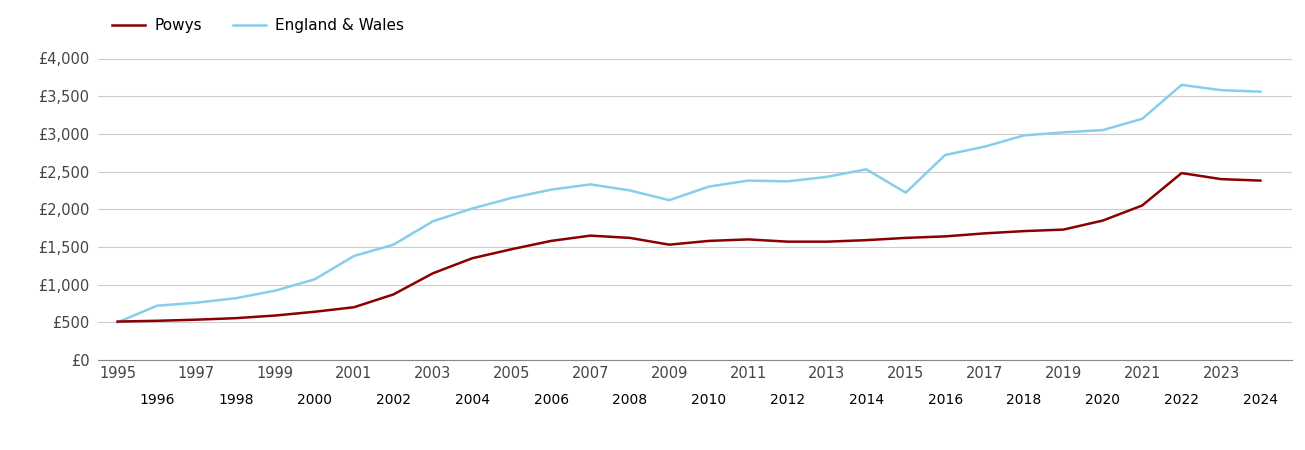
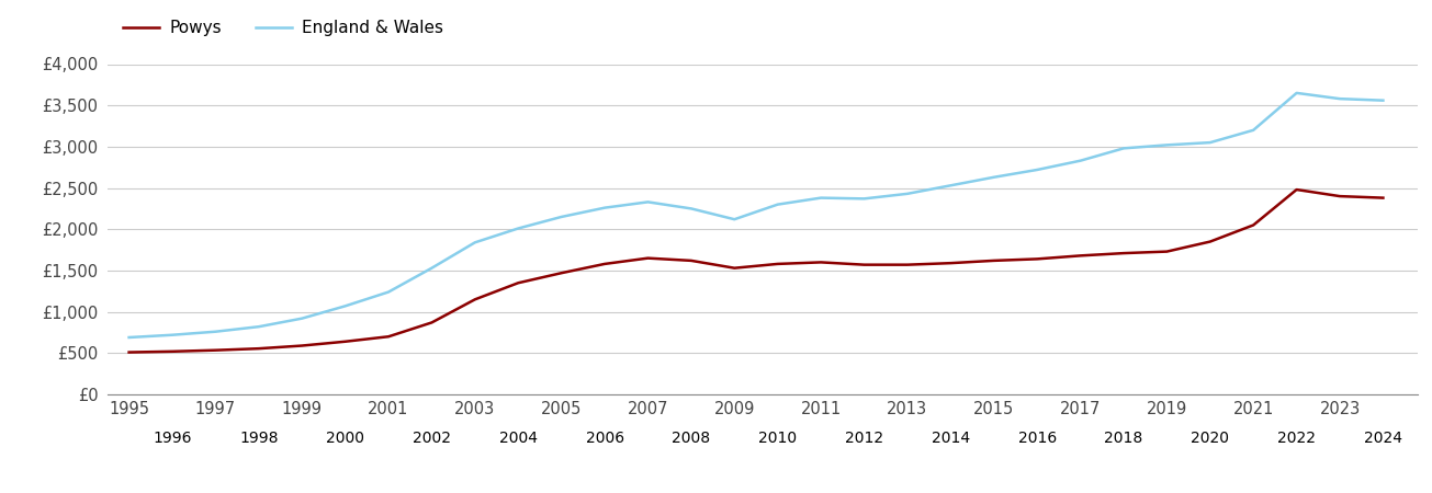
England & Wales/1995: £500 -> £690
England & Wales/2001: £1,380 -> £1,240
England & Wales/2015: £2,220 -> £2,630
